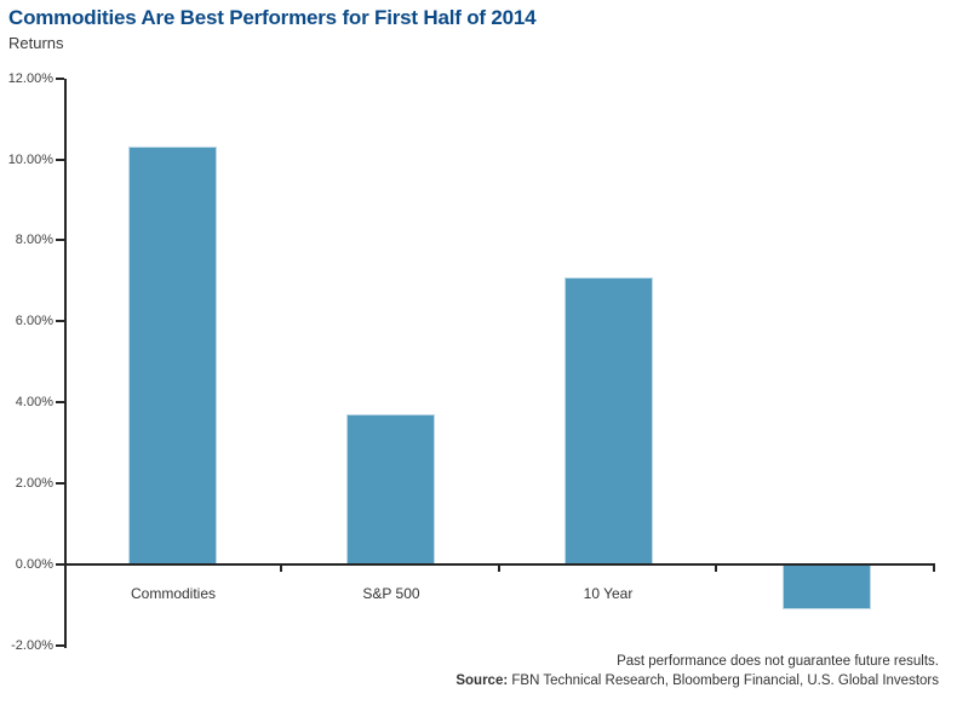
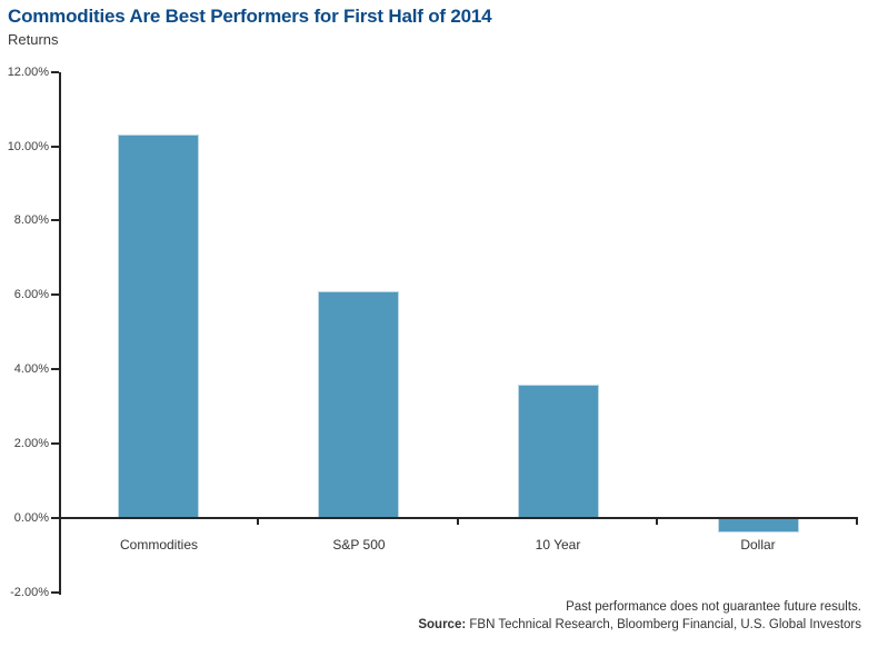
S&P 500: 3.7% -> 6.1%
10 Year: 7.1% -> 3.6%
Dollar: -1.1% -> -0.4%
